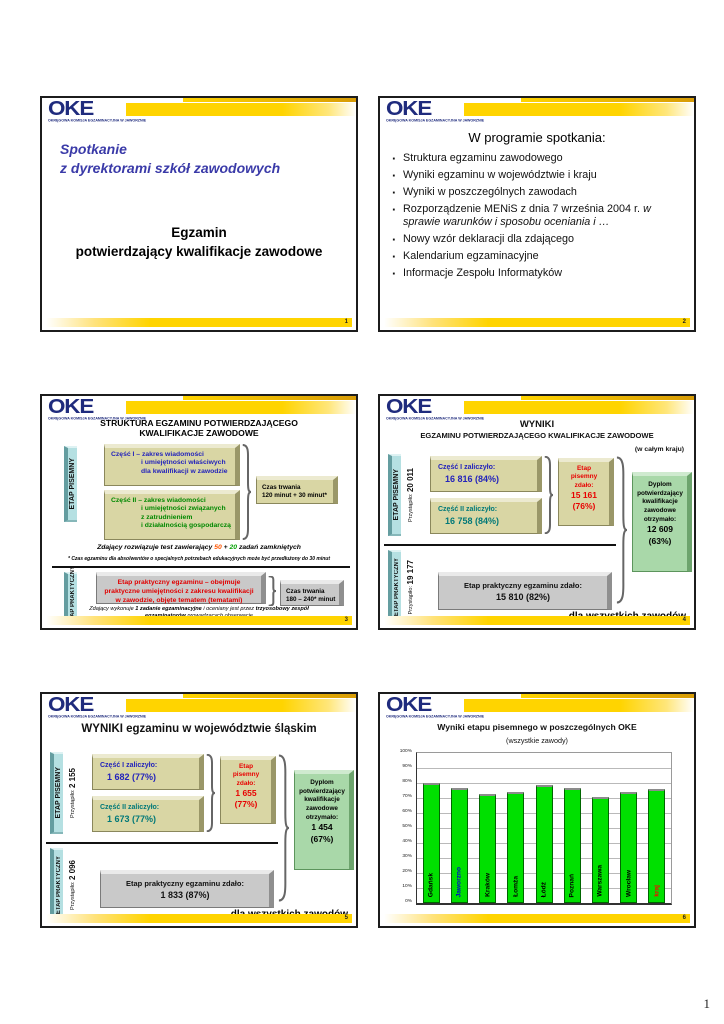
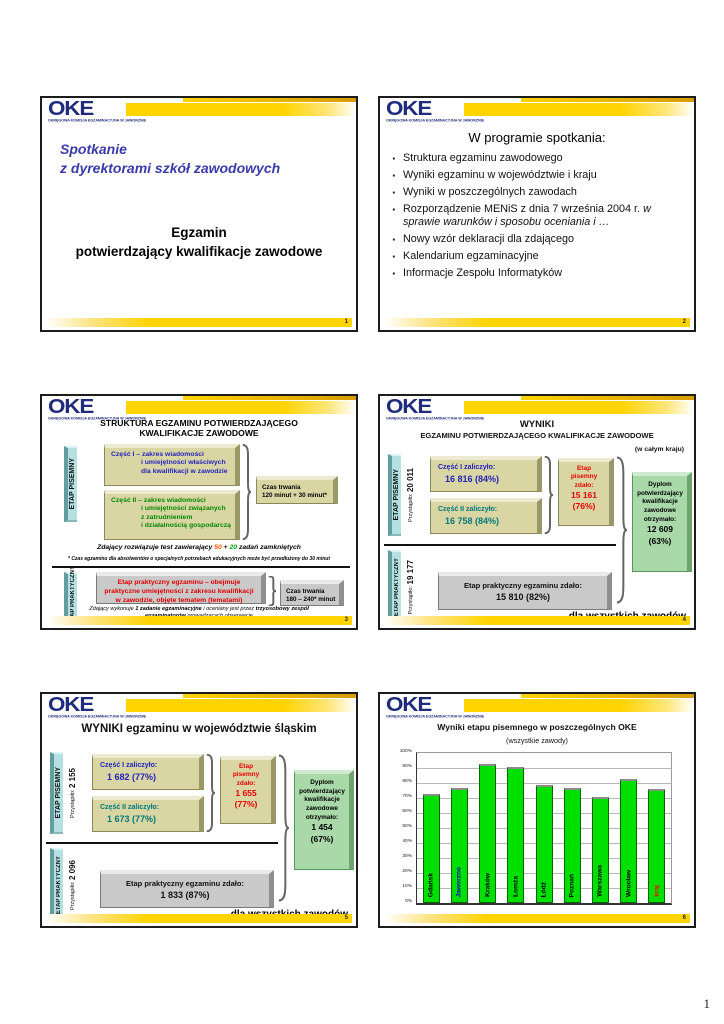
Gdańsk: 80% -> 73%
Kraków: 72% -> 93%
Łomża: 74% -> 91%
Wrocław: 74% -> 83%
